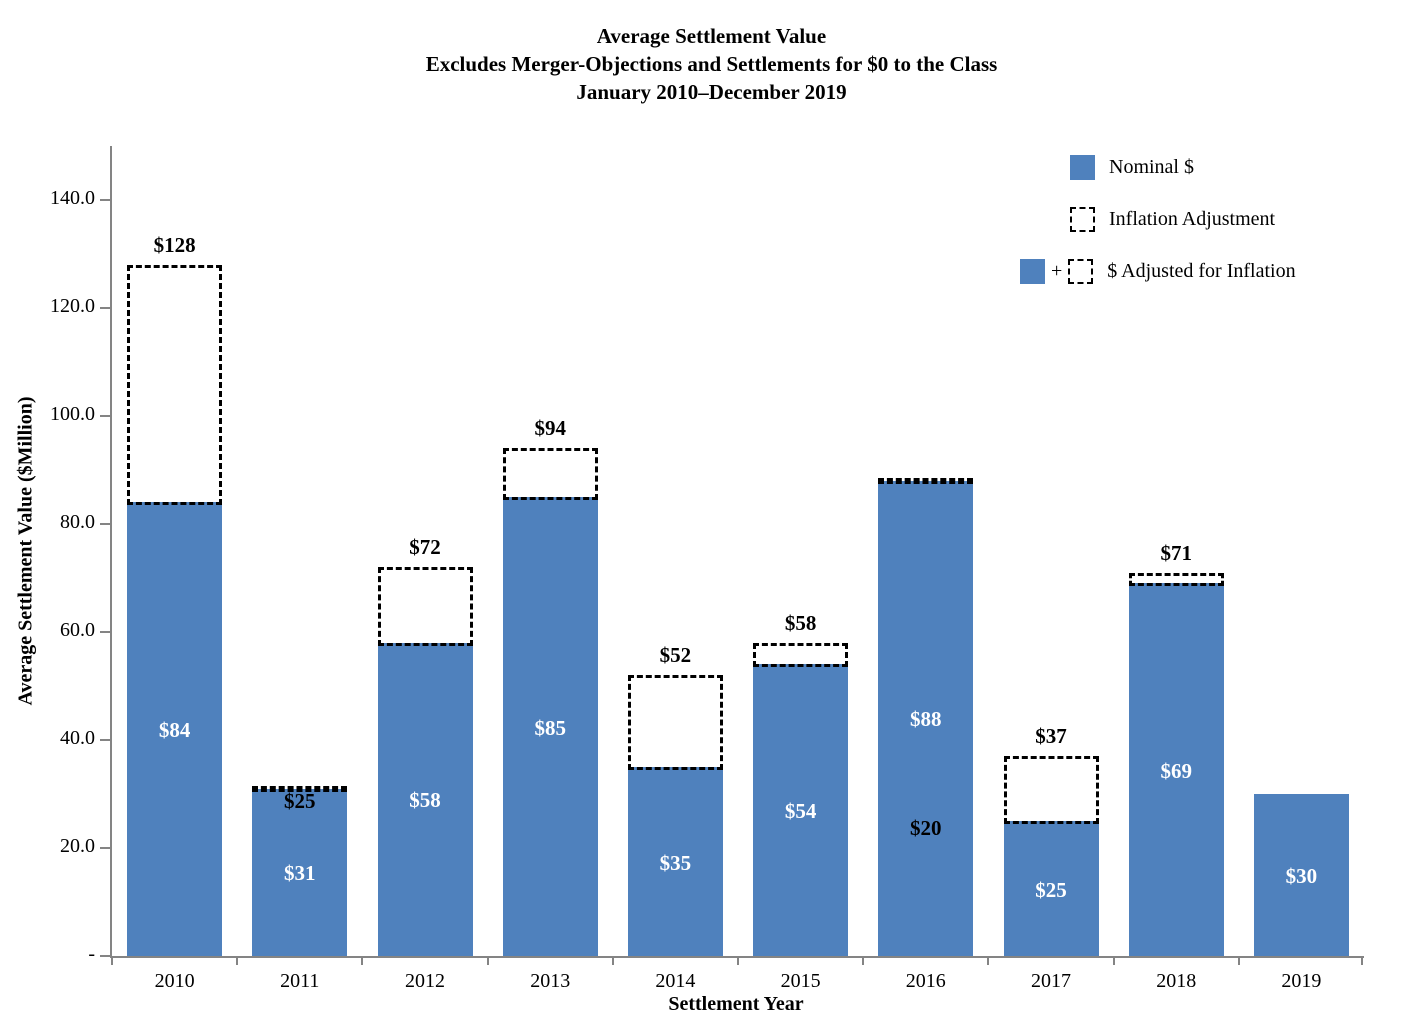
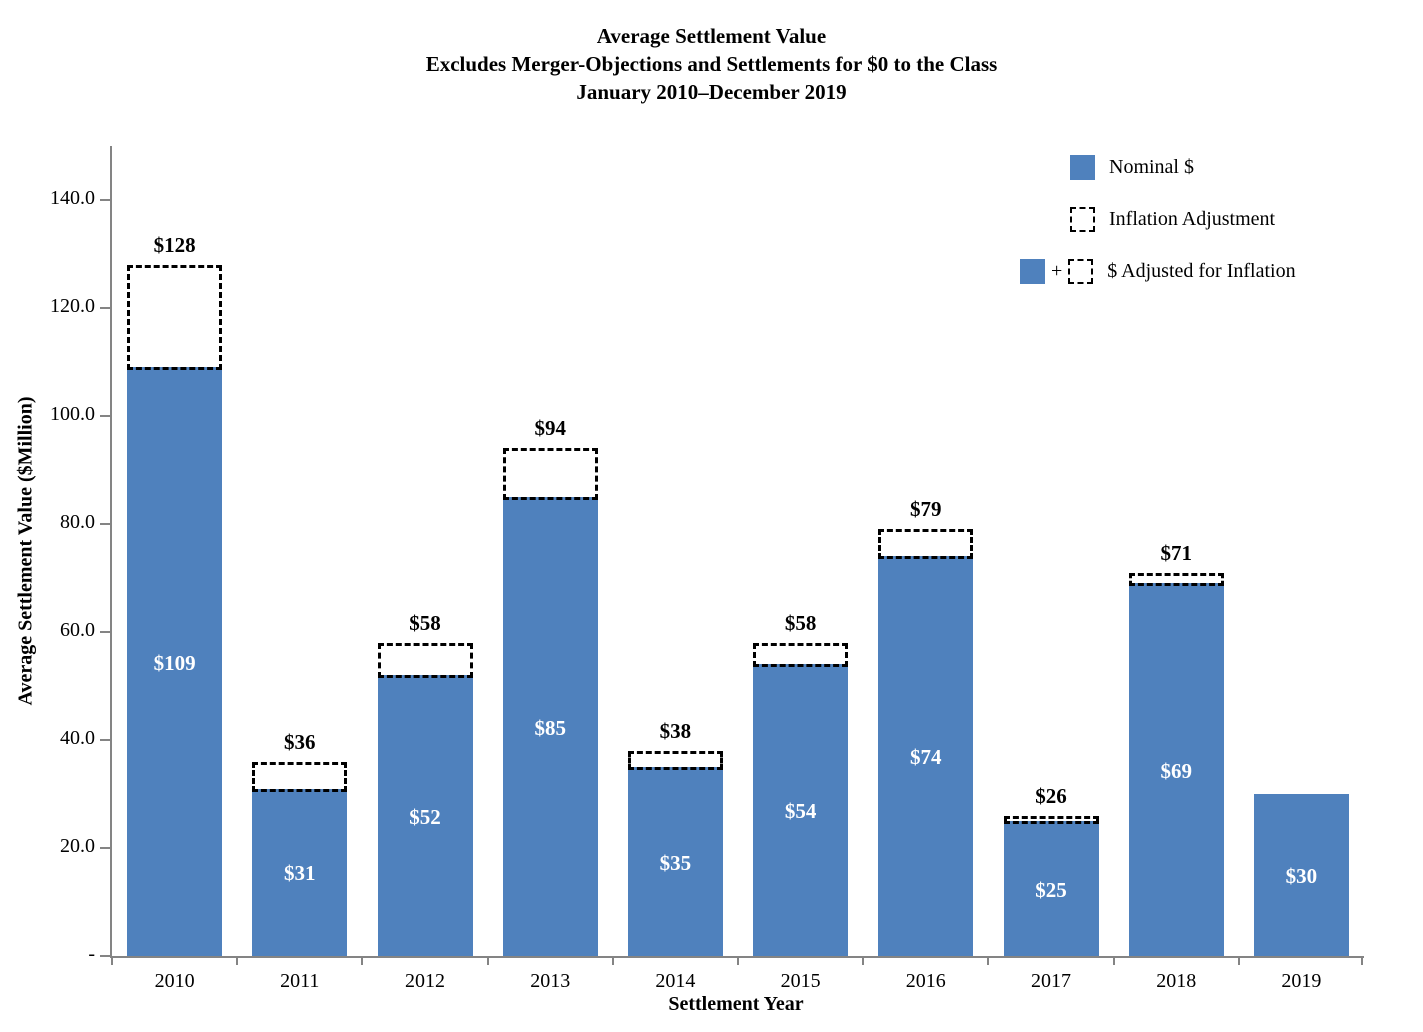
Nominal $/2010: $84 -> $109
$ Adjusted for Inflation/2011: $25 -> $36
Nominal $/2012: $58 -> $52
$ Adjusted for Inflation/2012: $72 -> $58
$ Adjusted for Inflation/2014: $52 -> $38
Nominal $/2016: $88 -> $74
$ Adjusted for Inflation/2016: $20 -> $79
$ Adjusted for Inflation/2017: $37 -> $26
